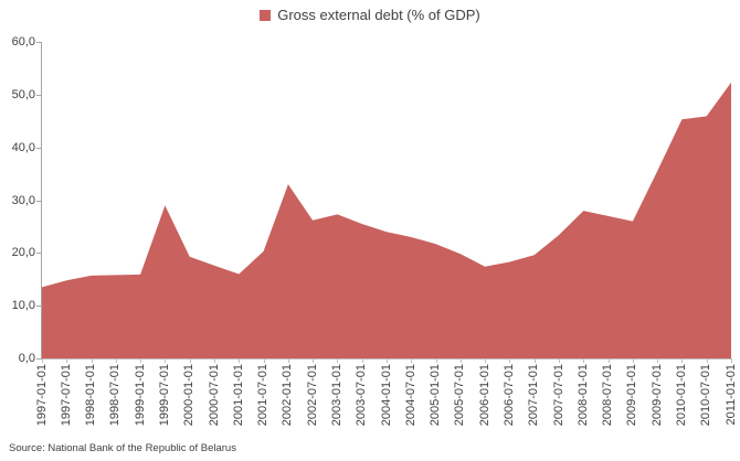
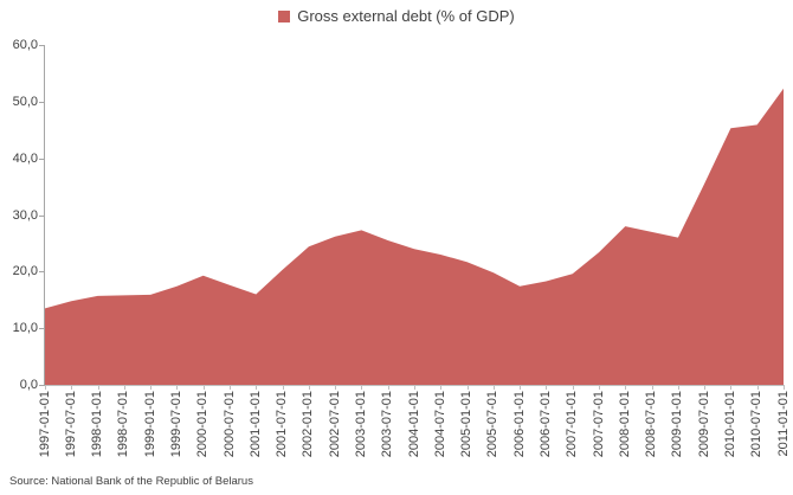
1999-07-01: 29 -> 17
2002-01-01: 33 -> 24
